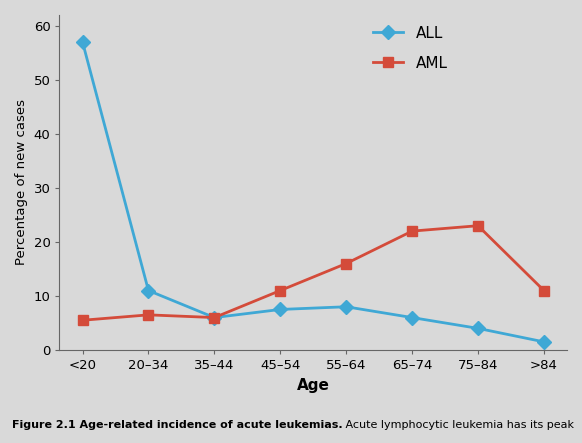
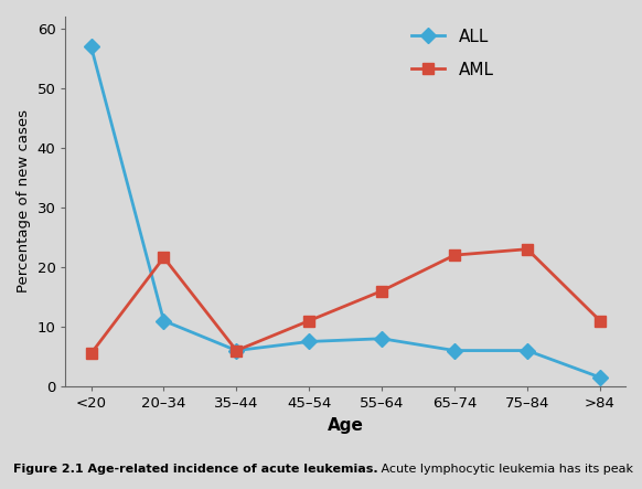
AML/20–34: 6.5 -> 21.6
ALL/75–84: 4.0 -> 6.0
